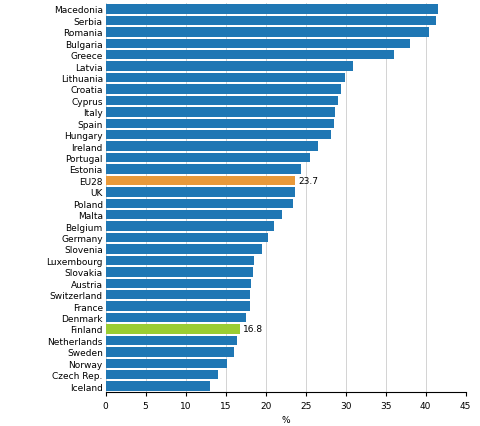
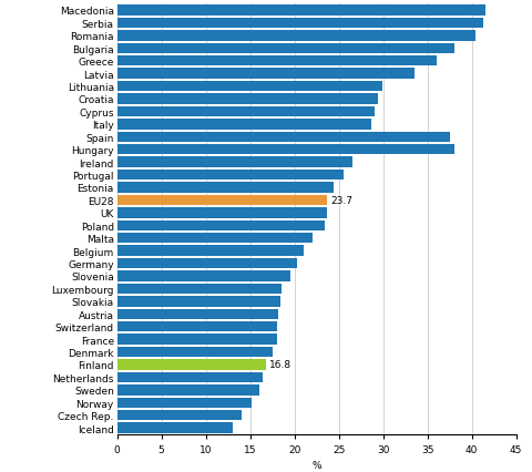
Latvia: 30.9 -> 33.6
Spain: 28.6 -> 37.6
Hungary: 28.2 -> 38.0
